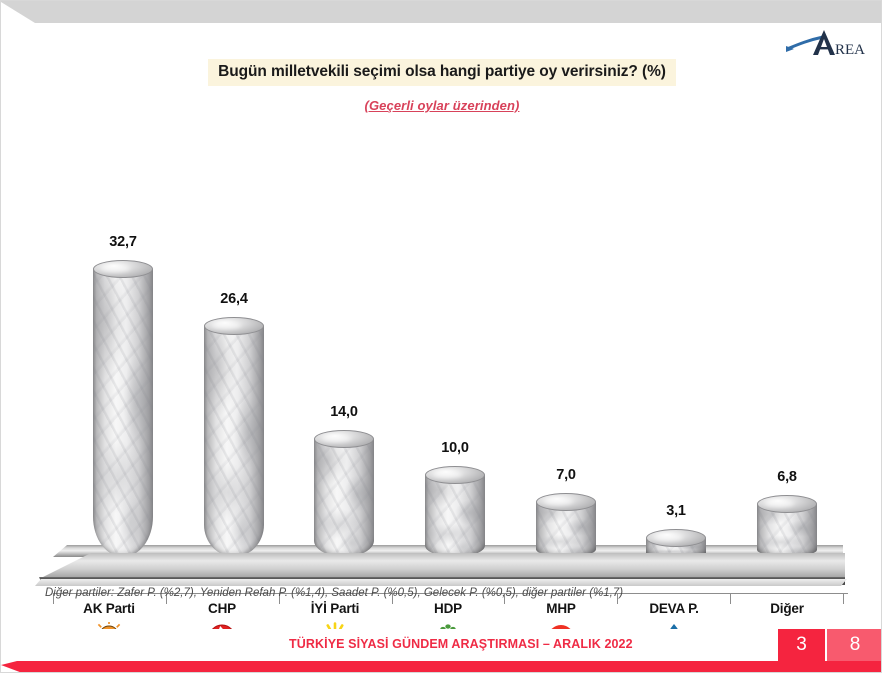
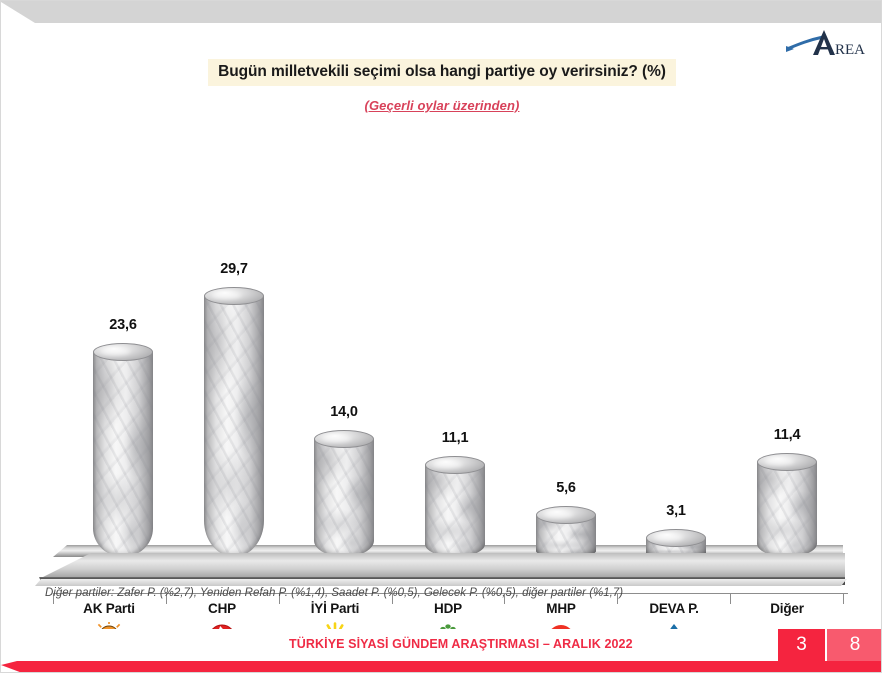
AK Parti: 32,7 -> 23,6
CHP: 26,4 -> 29,7
HDP: 10,0 -> 11,1
MHP: 7,0 -> 5,6
Diğer: 6,8 -> 11,4
